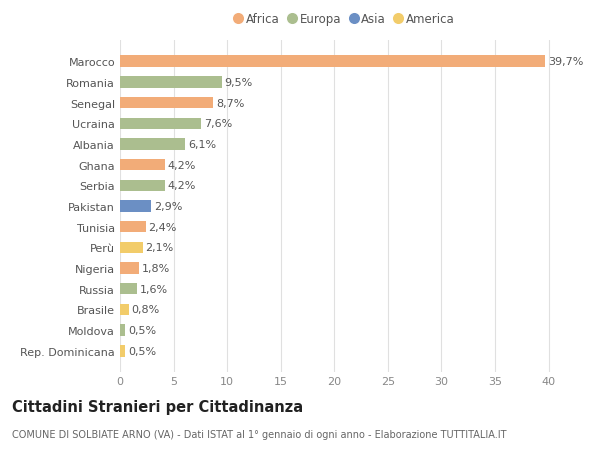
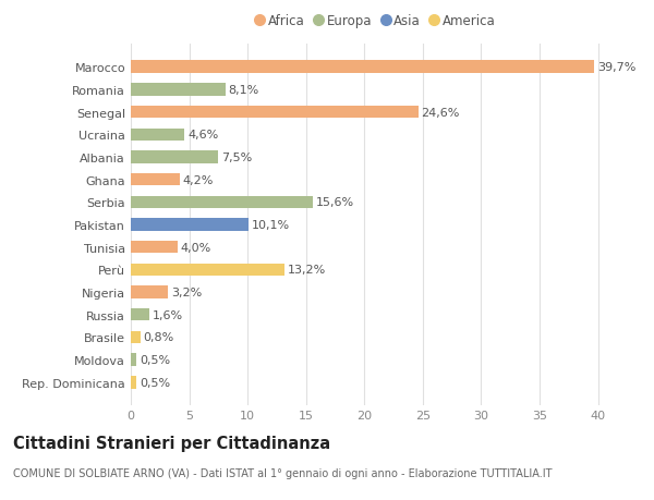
Romania: 9,5% -> 8,1%
Senegal: 8,7% -> 24,6%
Ucraina: 7,6% -> 4,6%
Albania: 6,1% -> 7,5%
Serbia: 4,2% -> 15,6%
Pakistan: 2,9% -> 10,1%
Tunisia: 2,4% -> 4,0%
Perù: 2,1% -> 13,2%
Nigeria: 1,8% -> 3,2%
